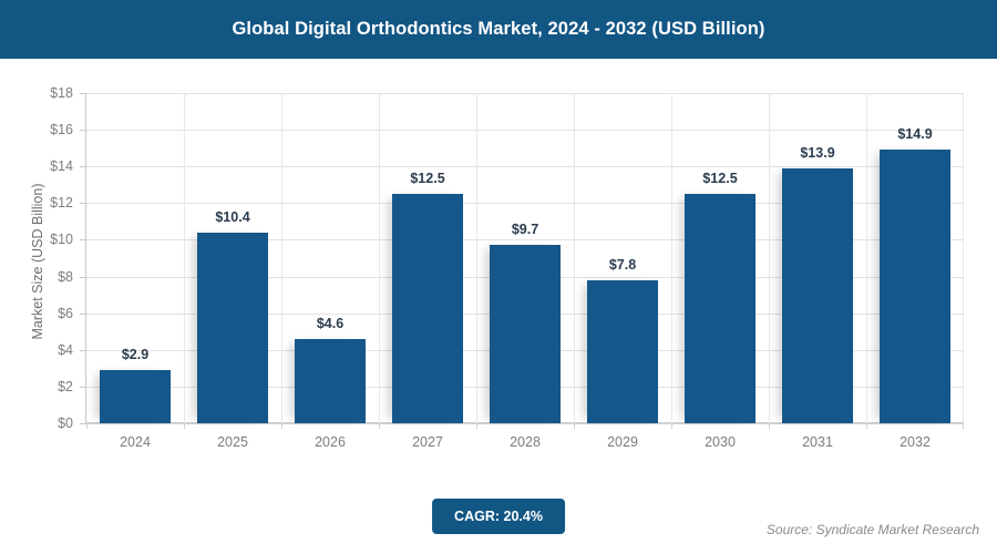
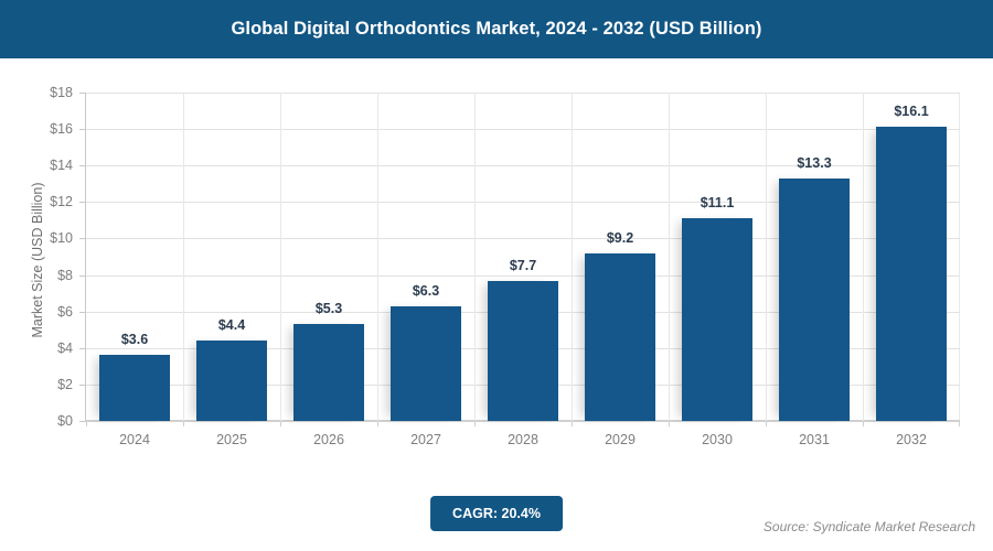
2024: $2.9 -> $3.6
2025: $10.4 -> $4.4
2026: $4.6 -> $5.3
2027: $12.5 -> $6.3
2028: $9.7 -> $7.7
2029: $7.8 -> $9.2
2030: $12.5 -> $11.1
2031: $13.9 -> $13.3
2032: $14.9 -> $16.1
